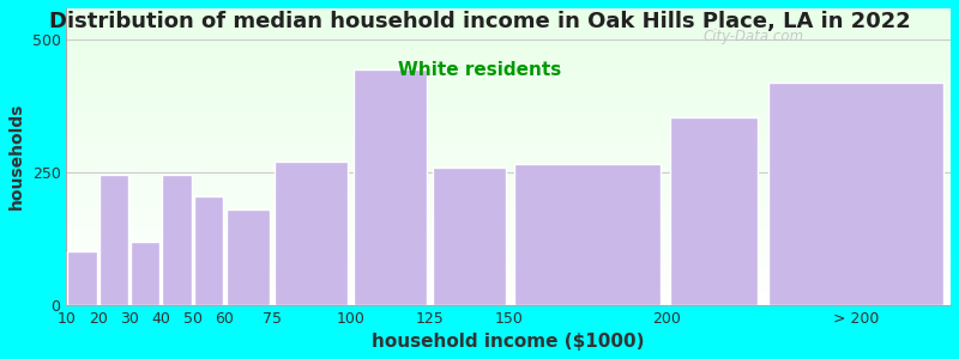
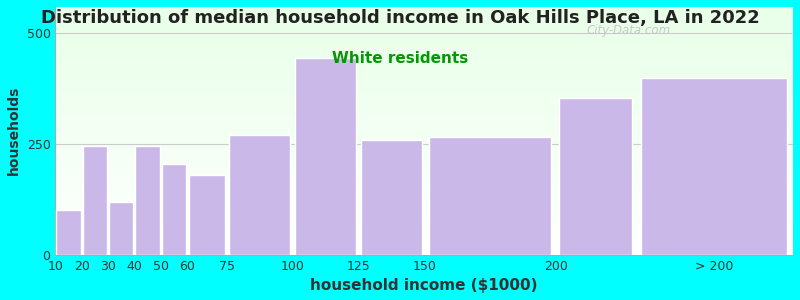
> 200: 420 -> 400
